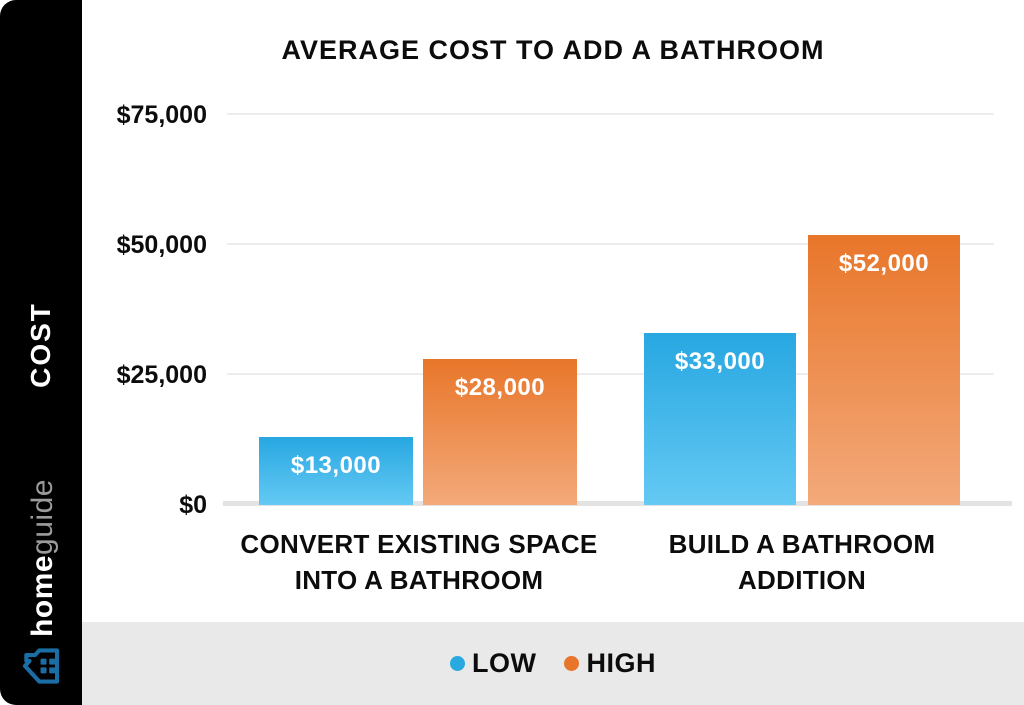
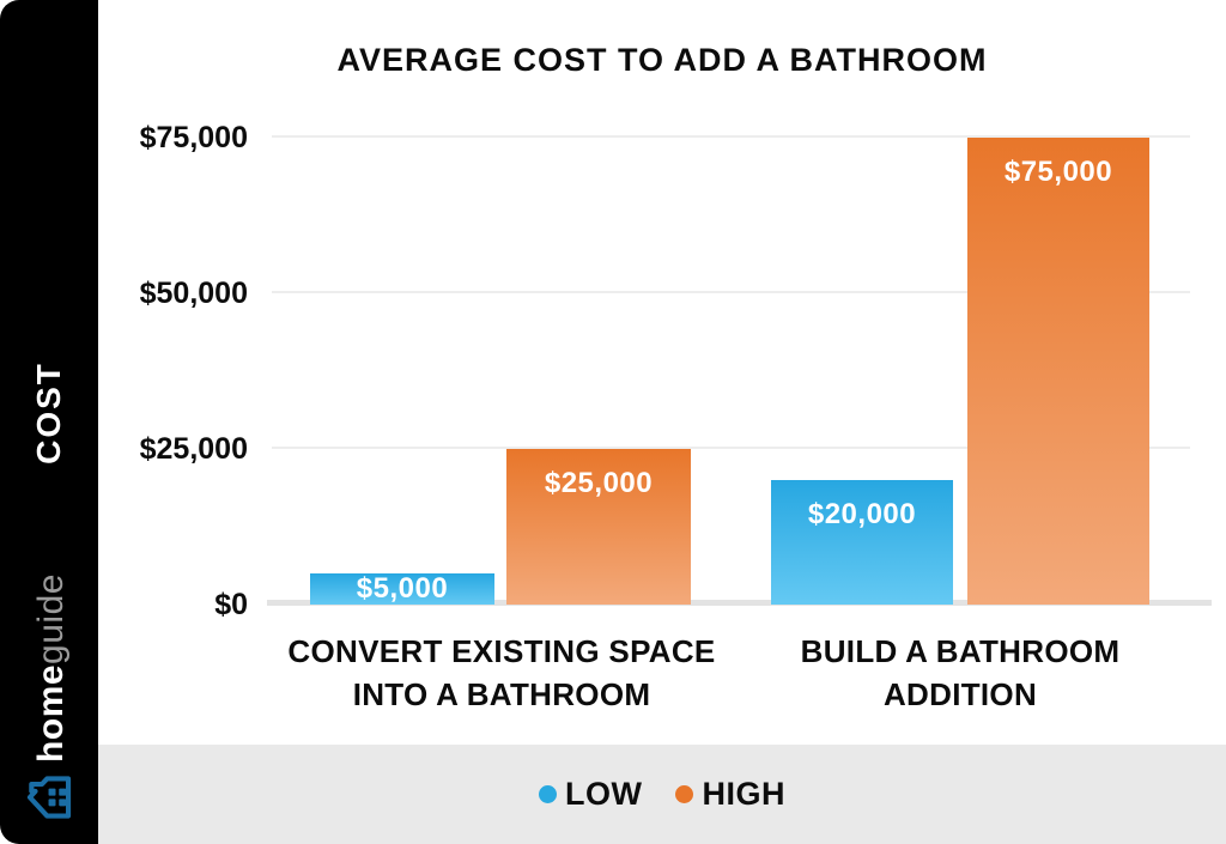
LOW/CONVERT EXISTING SPACE INTO A BATHROOM: $13,000 -> $5,000
HIGH/CONVERT EXISTING SPACE INTO A BATHROOM: $28,000 -> $25,000
LOW/BUILD A BATHROOM ADDITION: $33,000 -> $20,000
HIGH/BUILD A BATHROOM ADDITION: $52,000 -> $75,000
